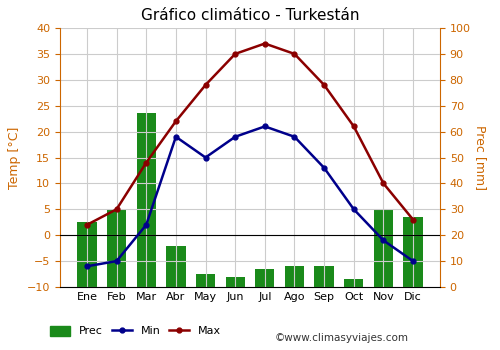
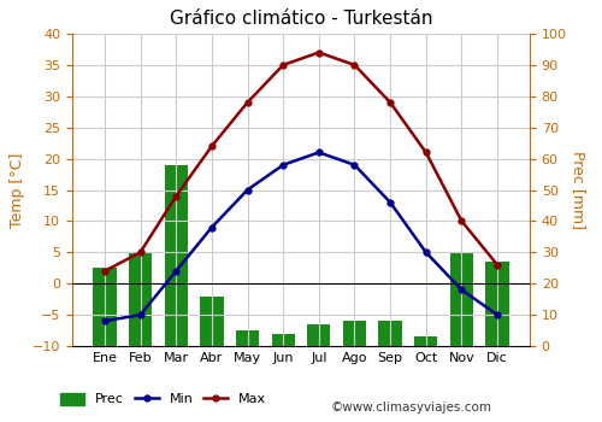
Prec/Mar: 67 -> 58
Min/Abr: 19 -> 9
